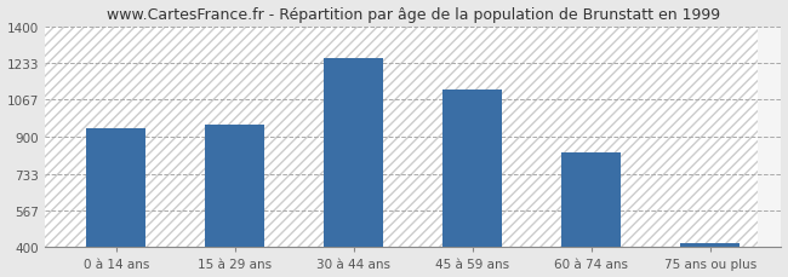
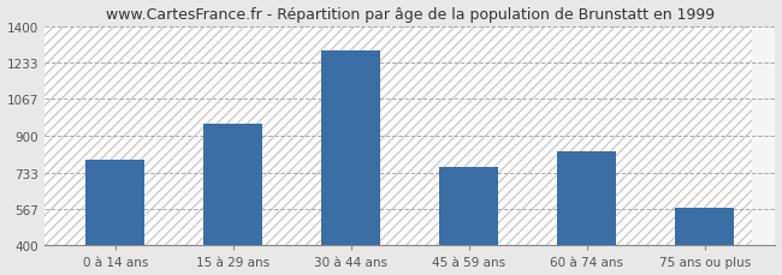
0 à 14 ans: 940 -> 790
30 à 44 ans: 1260 -> 1290
45 à 59 ans: 1110 -> 760
75 ans ou plus: 420 -> 570
